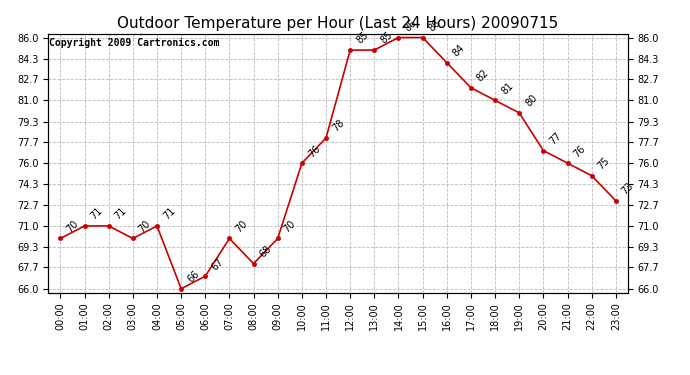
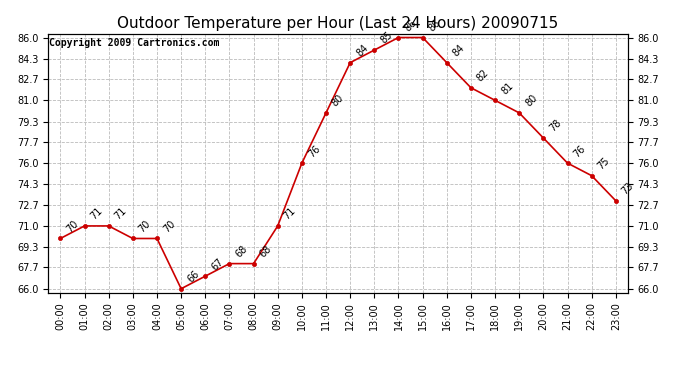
04:00: 71 -> 70
07:00: 70 -> 68
09:00: 70 -> 71
11:00: 78 -> 80
12:00: 85 -> 84
20:00: 77 -> 78
